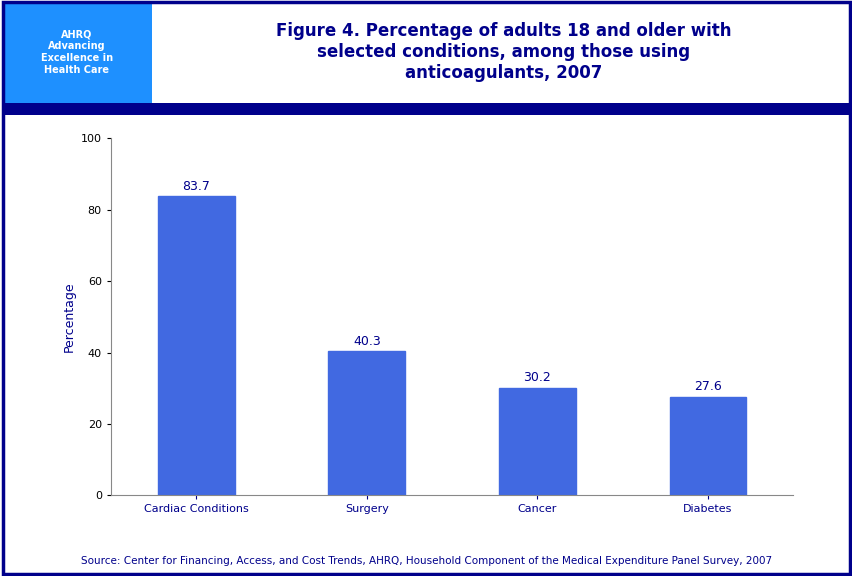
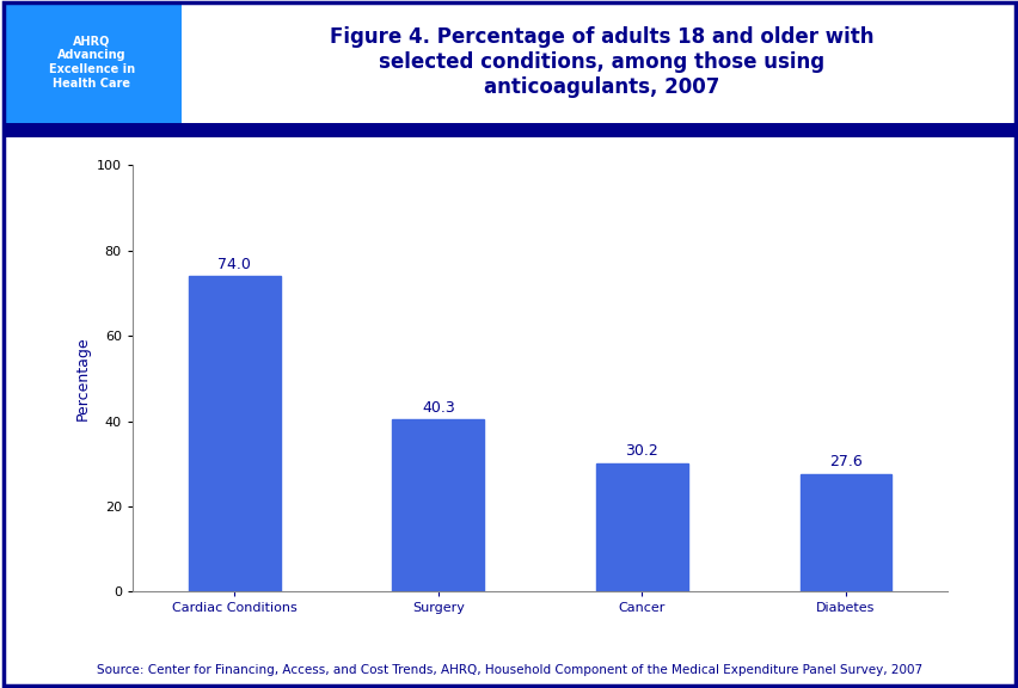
Cardiac Conditions: 83.7 -> 74.0
